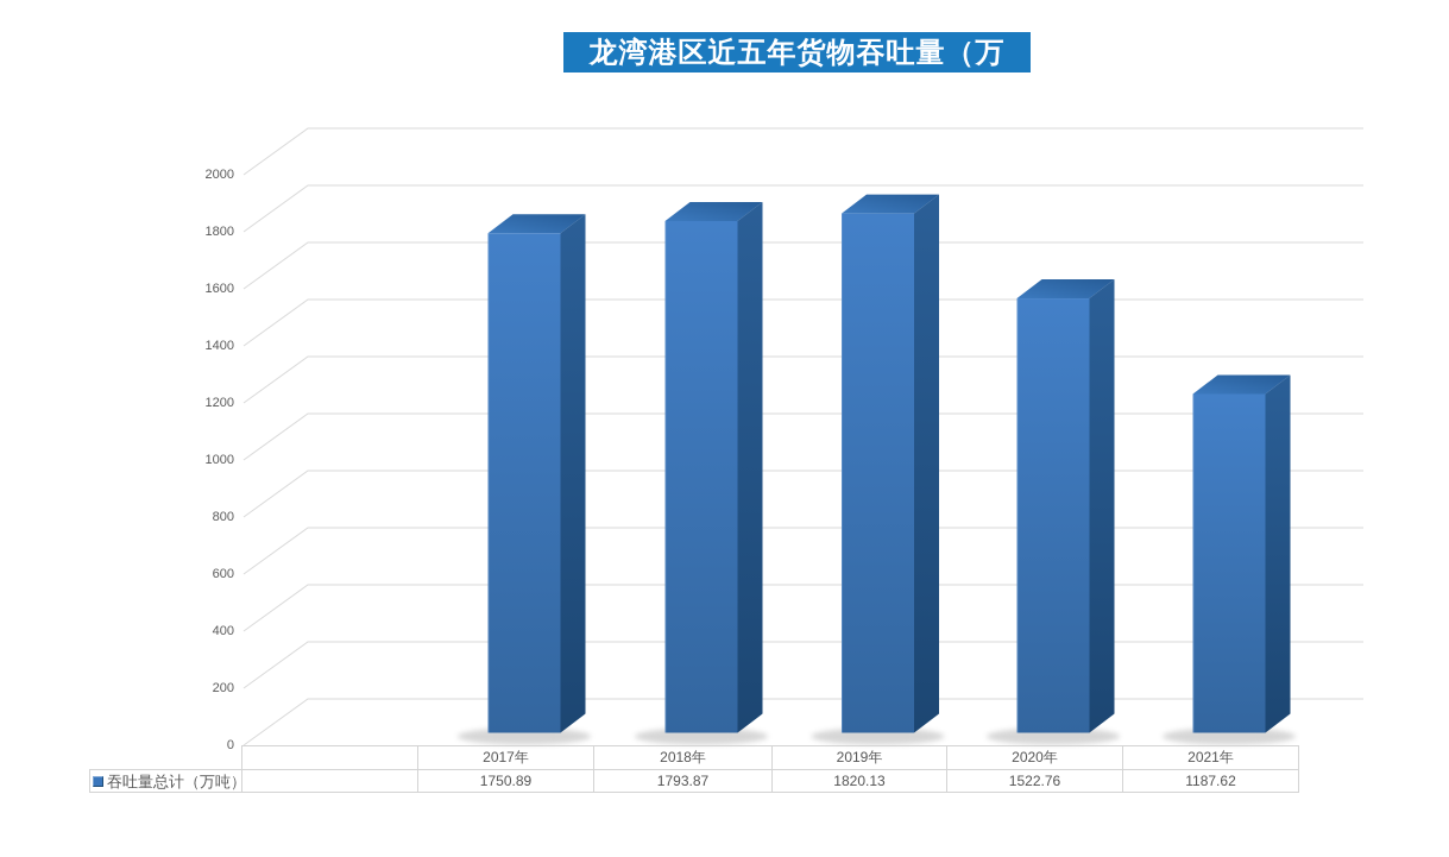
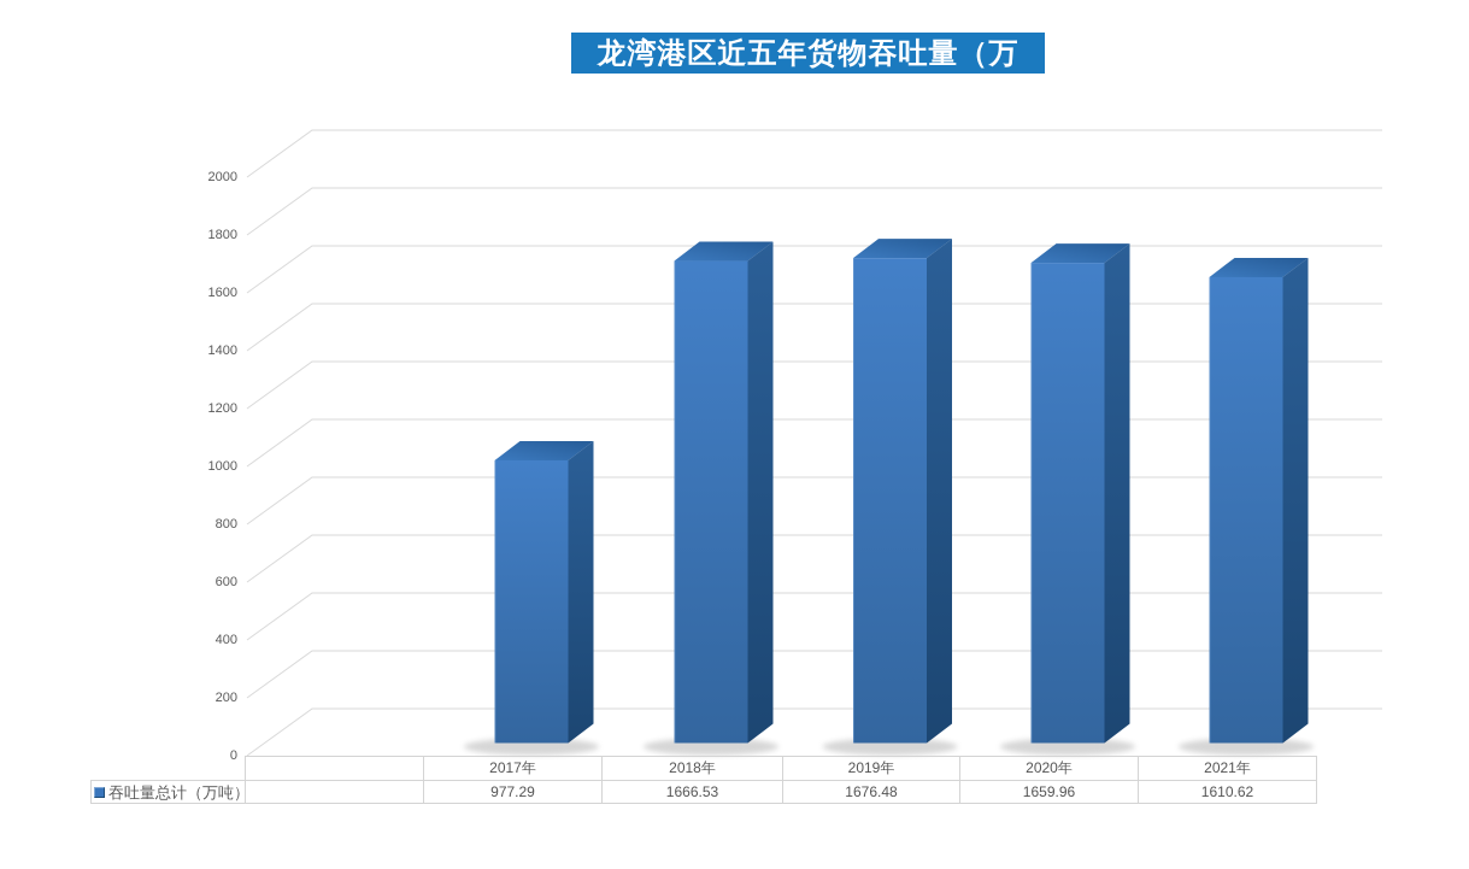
2017年: 1750.89 -> 977.29
2018年: 1793.87 -> 1666.53
2019年: 1820.13 -> 1676.48
2020年: 1522.76 -> 1659.96
2021年: 1187.62 -> 1610.62
